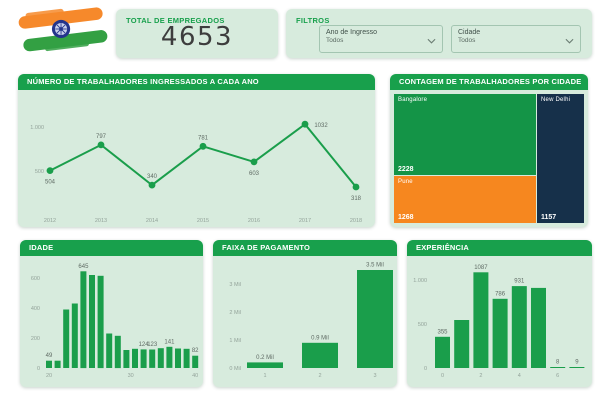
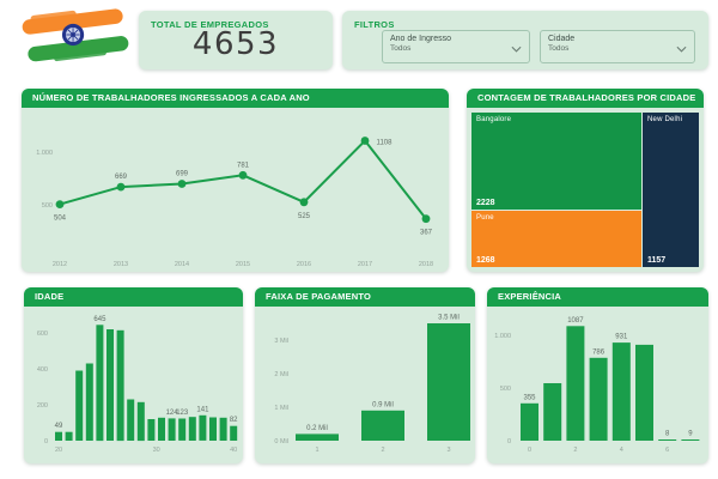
NÚMERO DE TRABALHADORES INGRESSADOS A CADA ANO/2013: 797 -> 669
NÚMERO DE TRABALHADORES INGRESSADOS A CADA ANO/2014: 340 -> 699
NÚMERO DE TRABALHADORES INGRESSADOS A CADA ANO/2016: 603 -> 525
NÚMERO DE TRABALHADORES INGRESSADOS A CADA ANO/2017: 1032 -> 1108
NÚMERO DE TRABALHADORES INGRESSADOS A CADA ANO/2018: 318 -> 367
